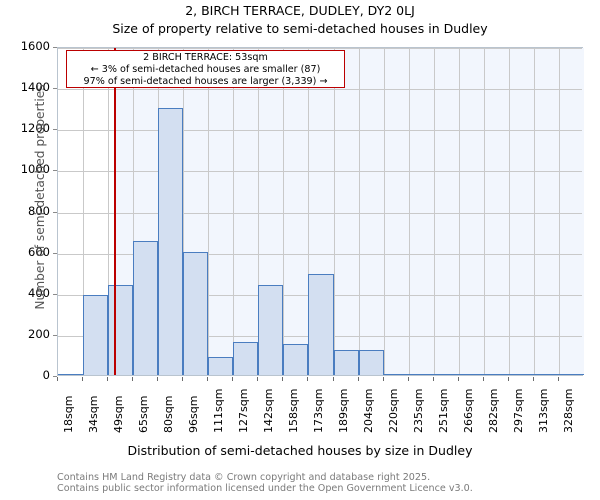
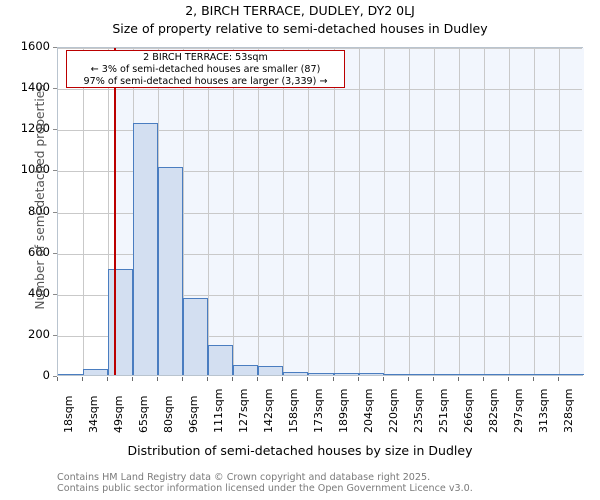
34sqm: 390 -> 30
49sqm: 440 -> 520
65sqm: 650 -> 1220
80sqm: 1300 -> 1010
96sqm: 600 -> 370
111sqm: 90 -> 150
127sqm: 160 -> 50
142sqm: 440 -> 40
158sqm: 150 -> 20
173sqm: 490 -> 10
189sqm: 120 -> 10
204sqm: 120 -> 10
